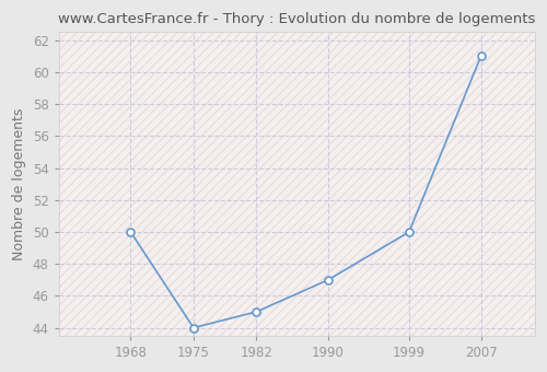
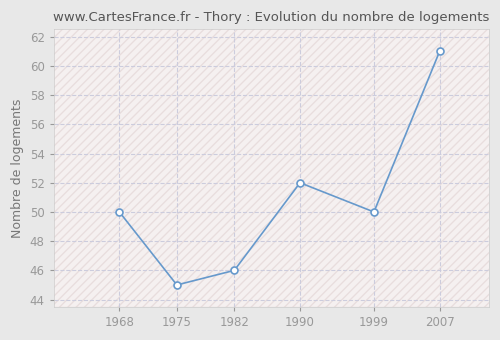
1975: 44 -> 45
1982: 45 -> 46
1990: 47 -> 52
